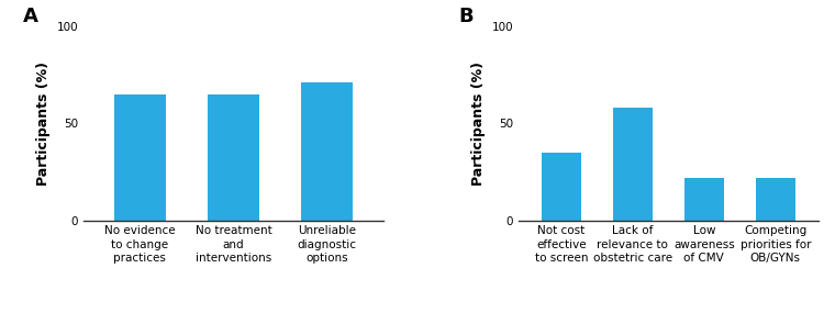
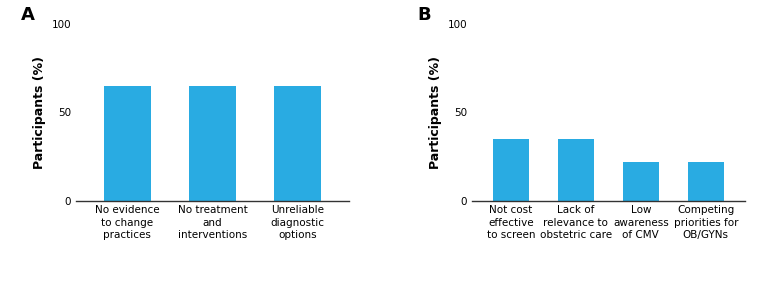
Unreliable diagnostic options: 71 -> 65
Lack of relevance to obstetric care: 58 -> 35
